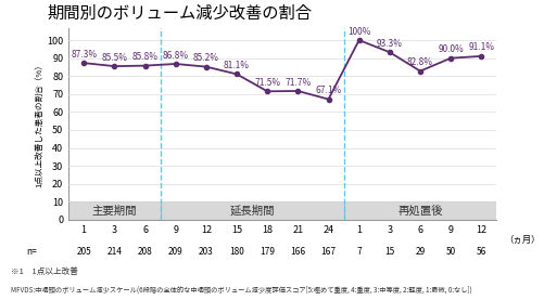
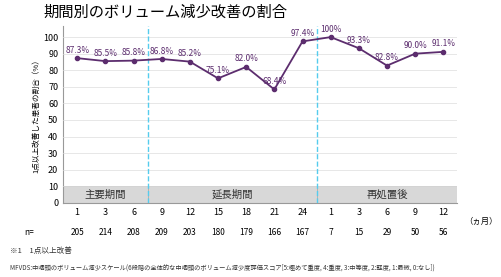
15: 81.1% -> 75.1%
18: 71.5% -> 82.0%
21: 71.7% -> 68.4%
24: 67.1% -> 97.4%
